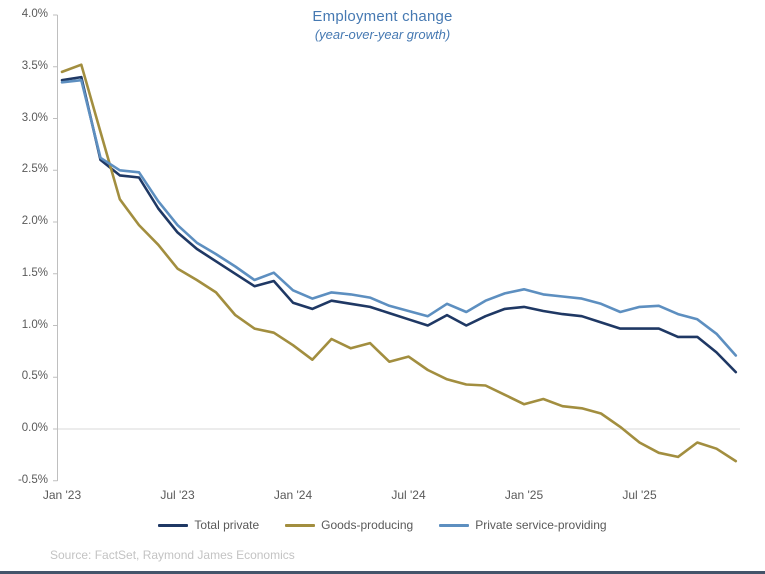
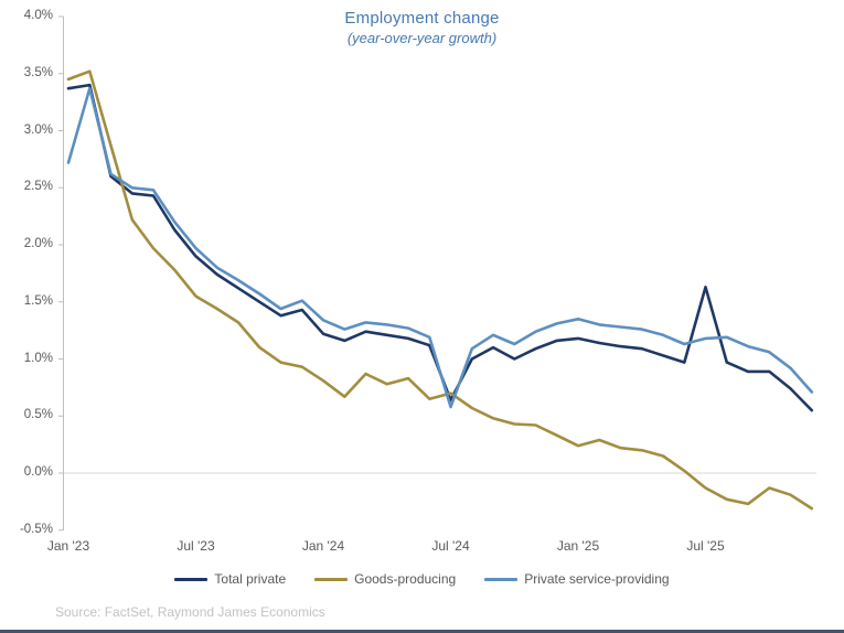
Private service-providing/Jan '23: 3.35% -> 2.72%
Total private/Jul '24: 1.06% -> 0.64%
Private service-providing/Jul '24: 1.14% -> 0.58%
Total private/Jul '25: 0.97% -> 1.63%
